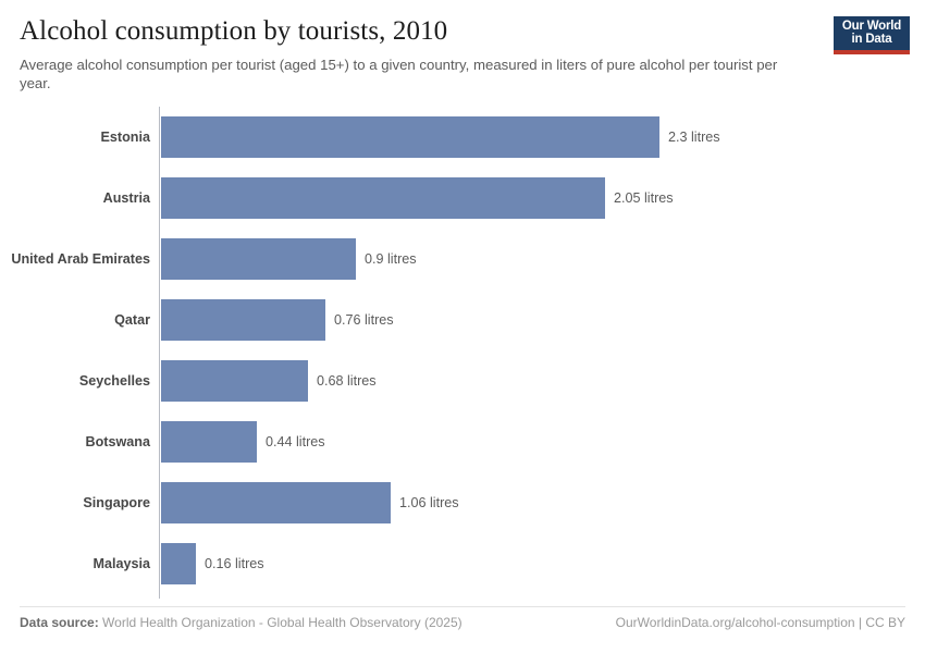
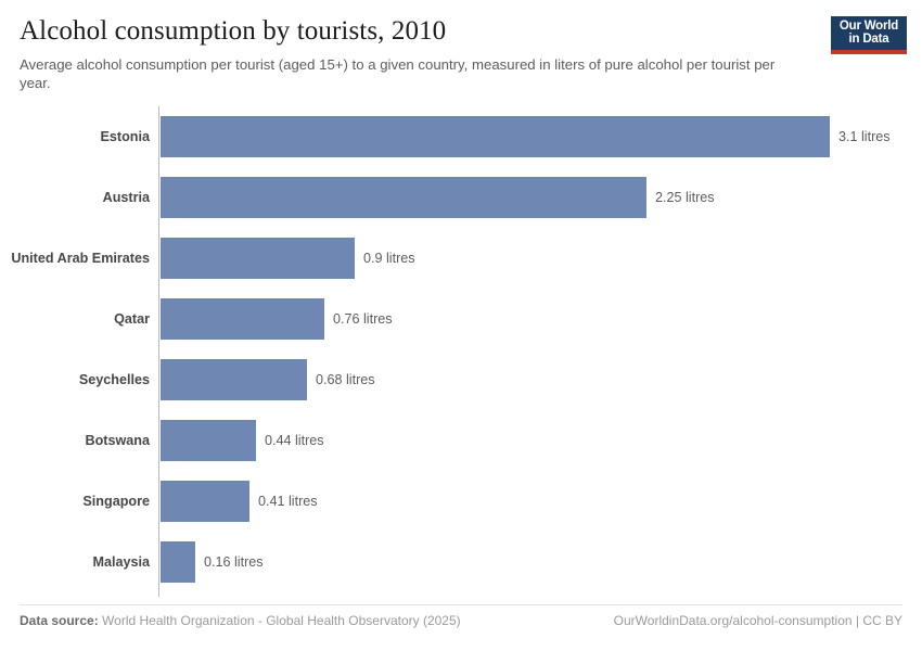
Estonia: 2.3 -> 3.1
Austria: 2.05 -> 2.25
Singapore: 1.06 -> 0.41
